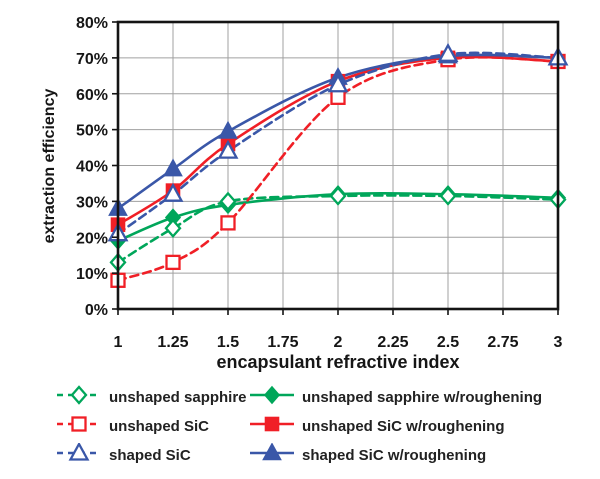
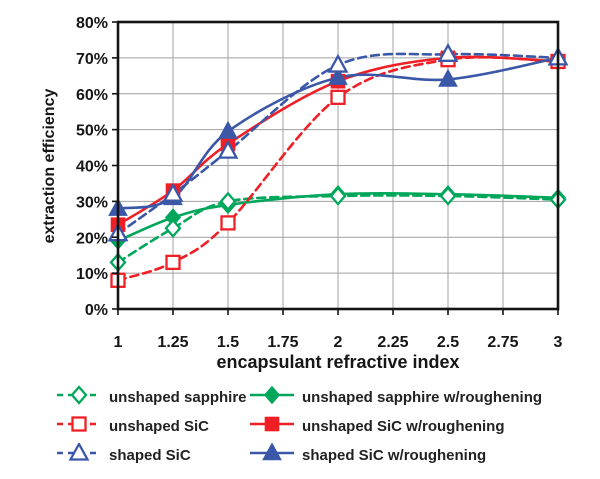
shaped SiC w/roughening/1.25: 39% -> 31%
shaped SiC/2: 62% -> 68%
shaped SiC w/roughening/2.5: 70% -> 64%
